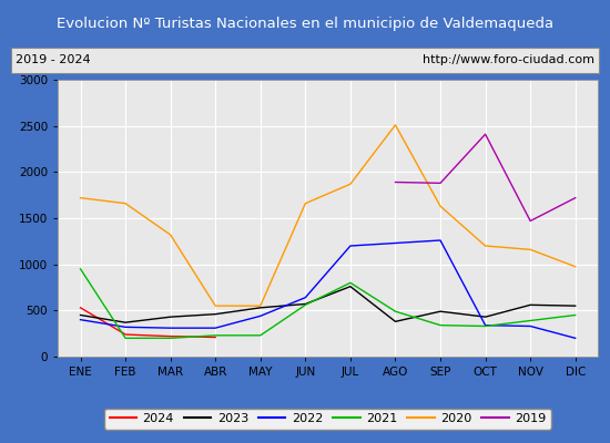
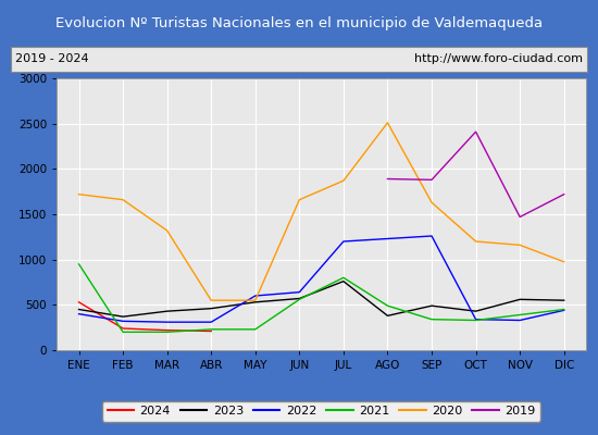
2022/MAY: 440 -> 600
2022/DIC: 200 -> 440
